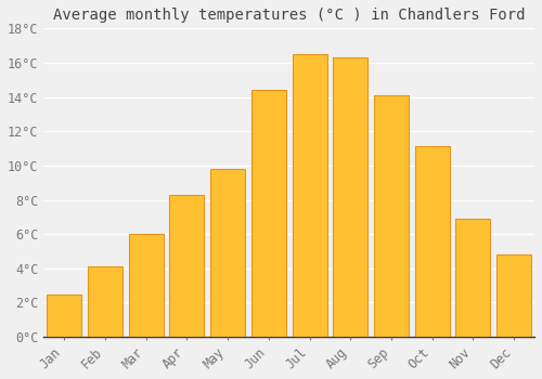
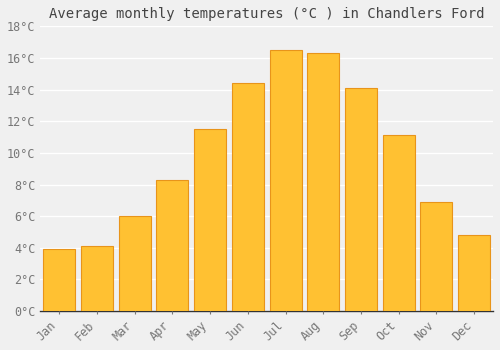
Jan: 2.5°C -> 3.9°C
May: 9.8°C -> 11.5°C
